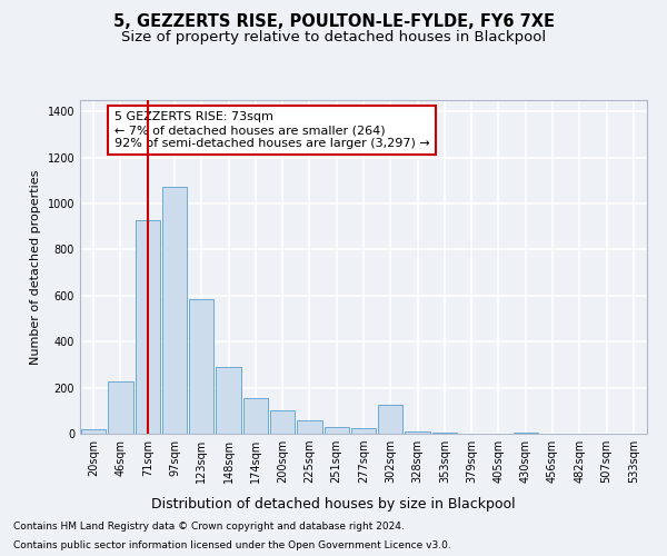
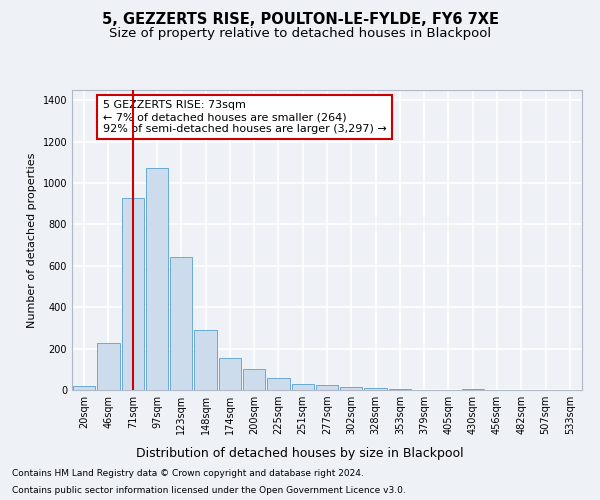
123sqm: 585 -> 645
302sqm: 125 -> 15
